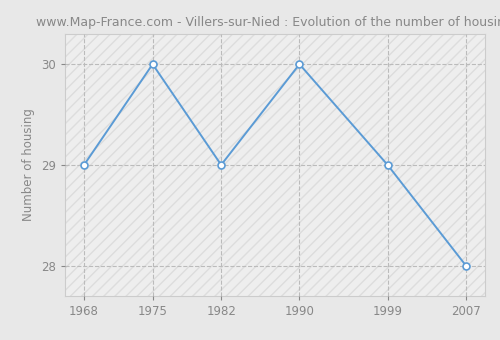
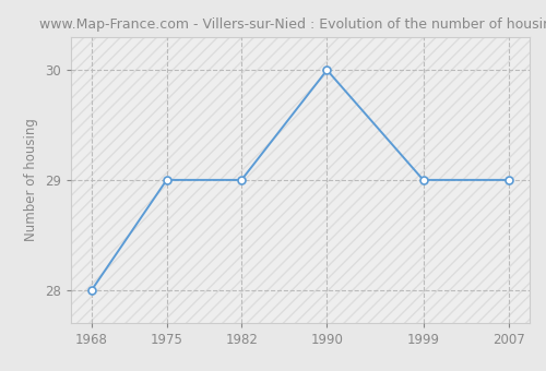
1968: 29 -> 28
1975: 30 -> 29
2007: 28 -> 29
